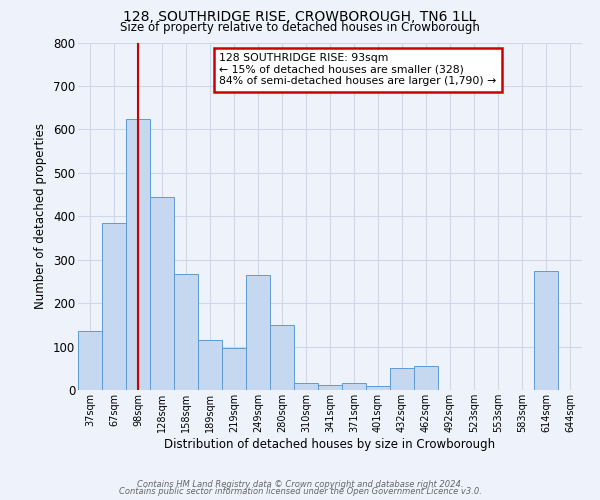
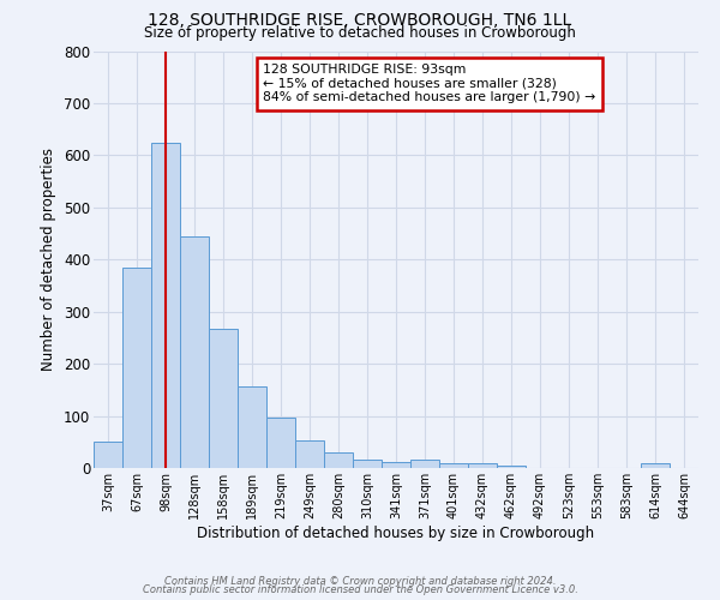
37sqm: 135 -> 50
189sqm: 115 -> 157
249sqm: 265 -> 52
280sqm: 150 -> 30
432sqm: 50 -> 10
462sqm: 55 -> 5
614sqm: 275 -> 10
